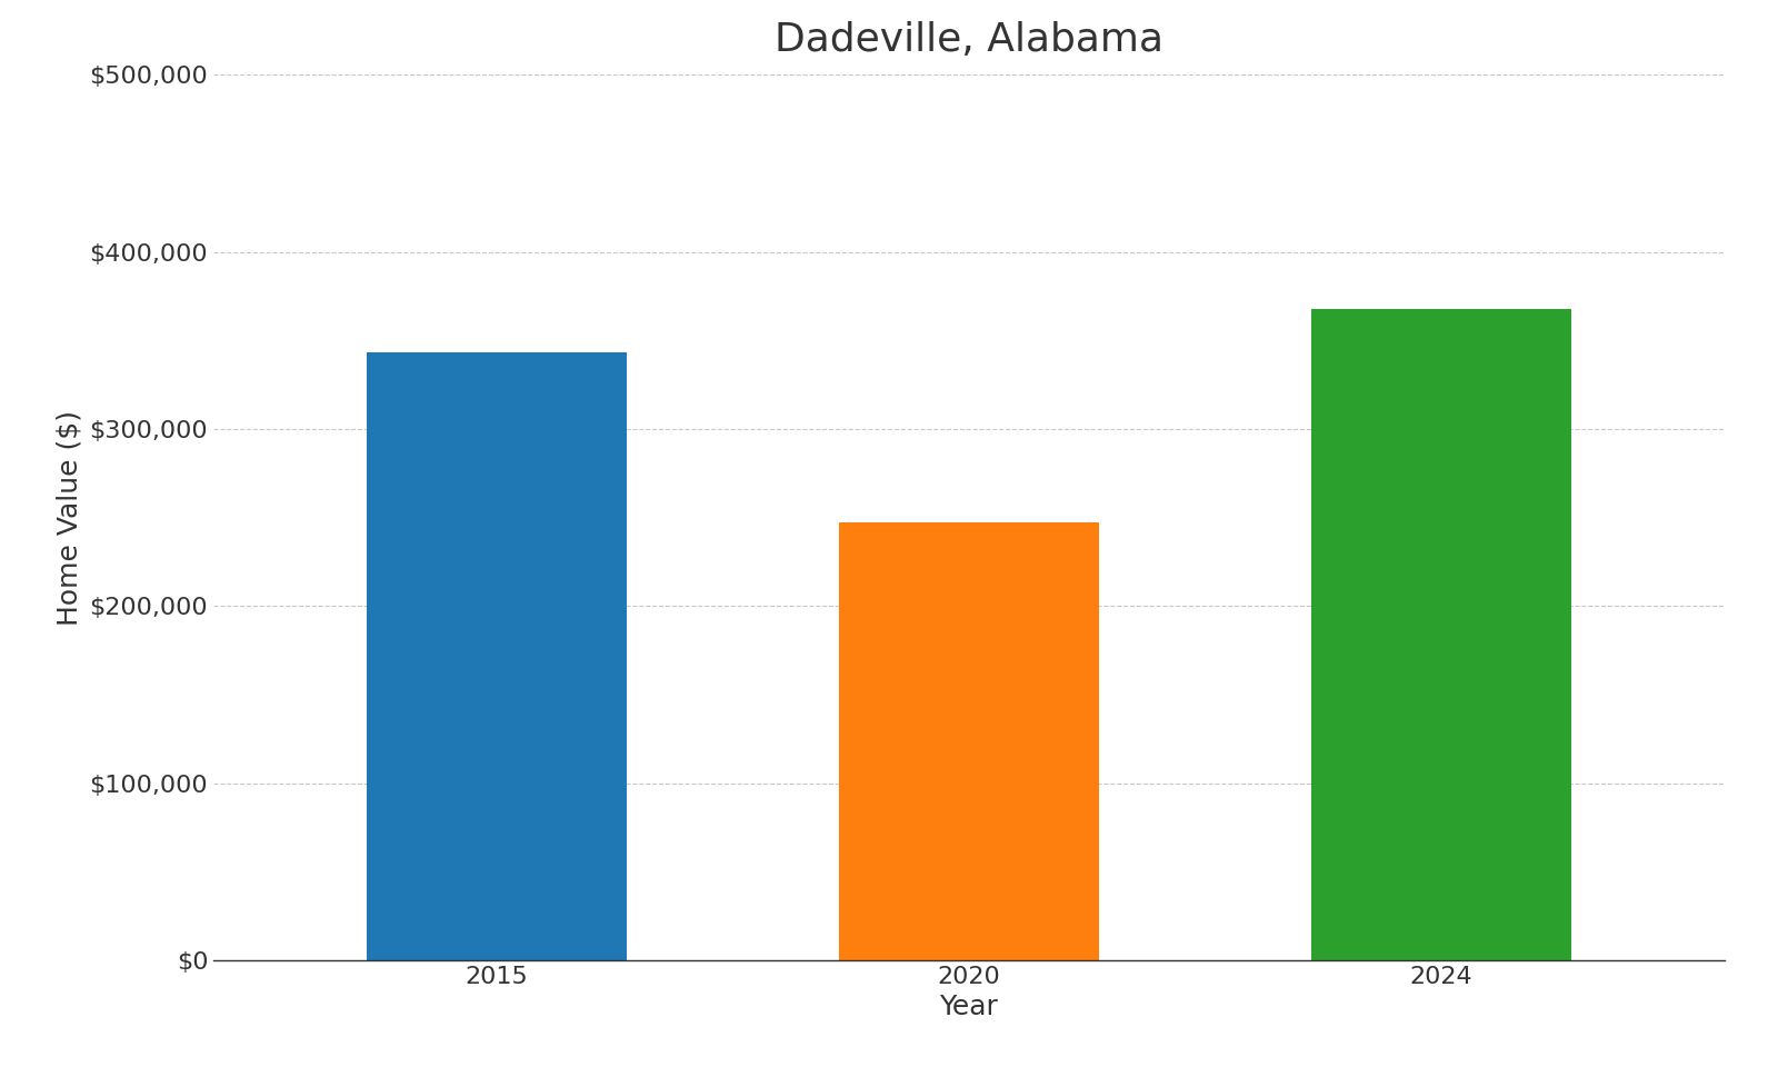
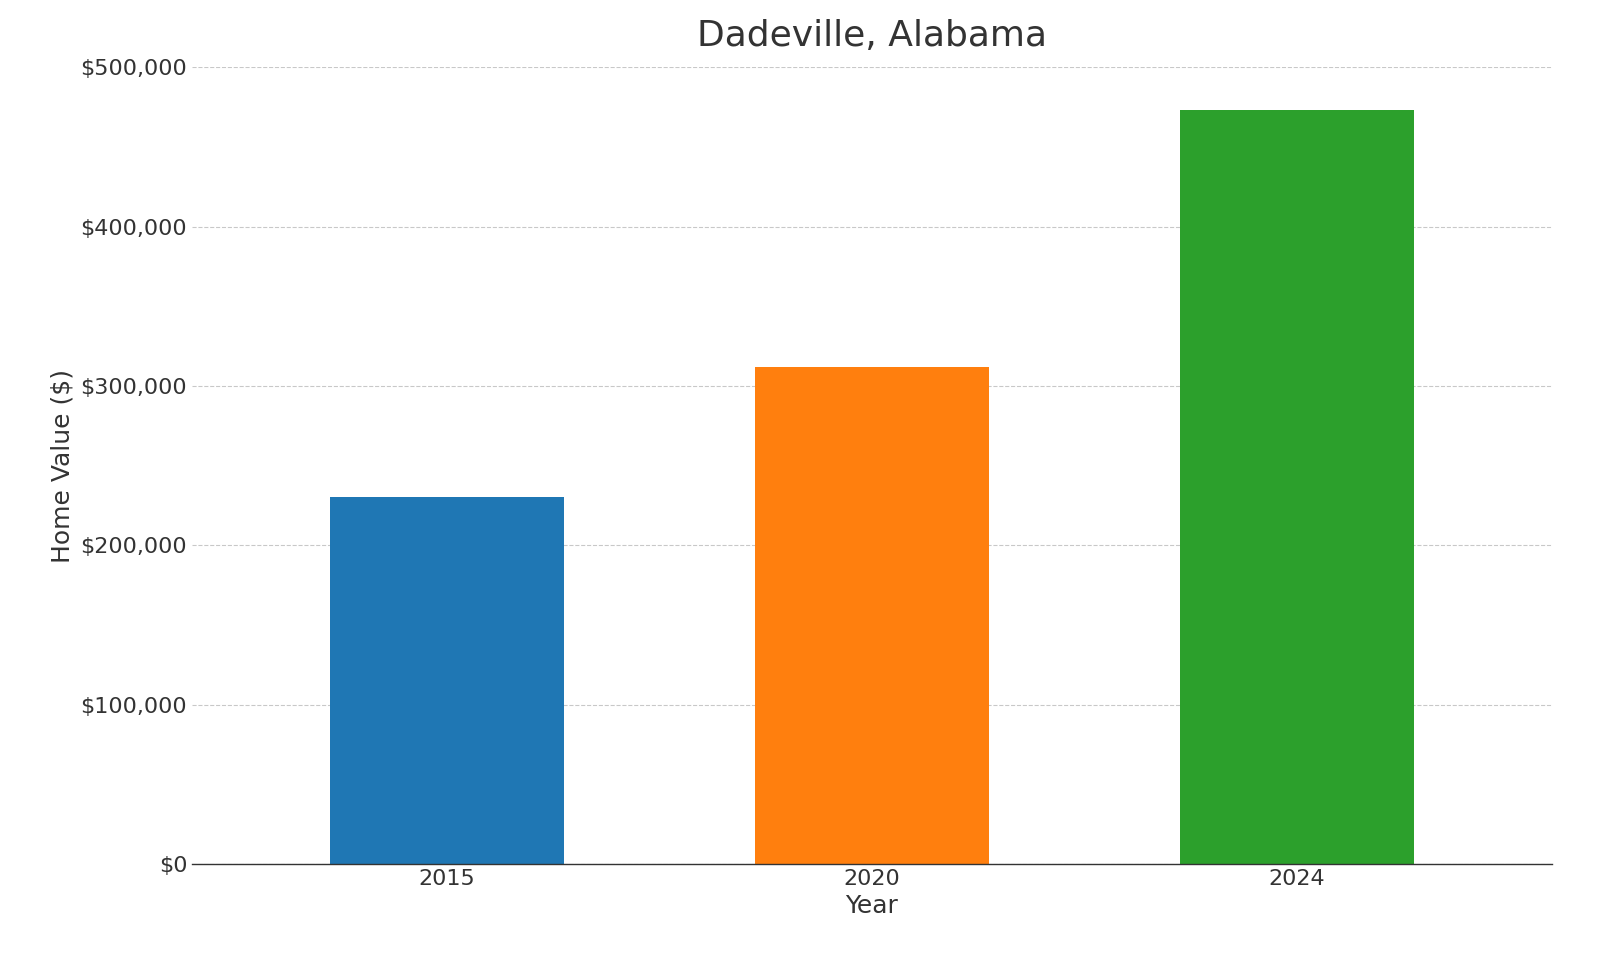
2015: $343,000 -> $230,000
2020: $247,000 -> $312,000
2024: $368,000 -> $473,000
